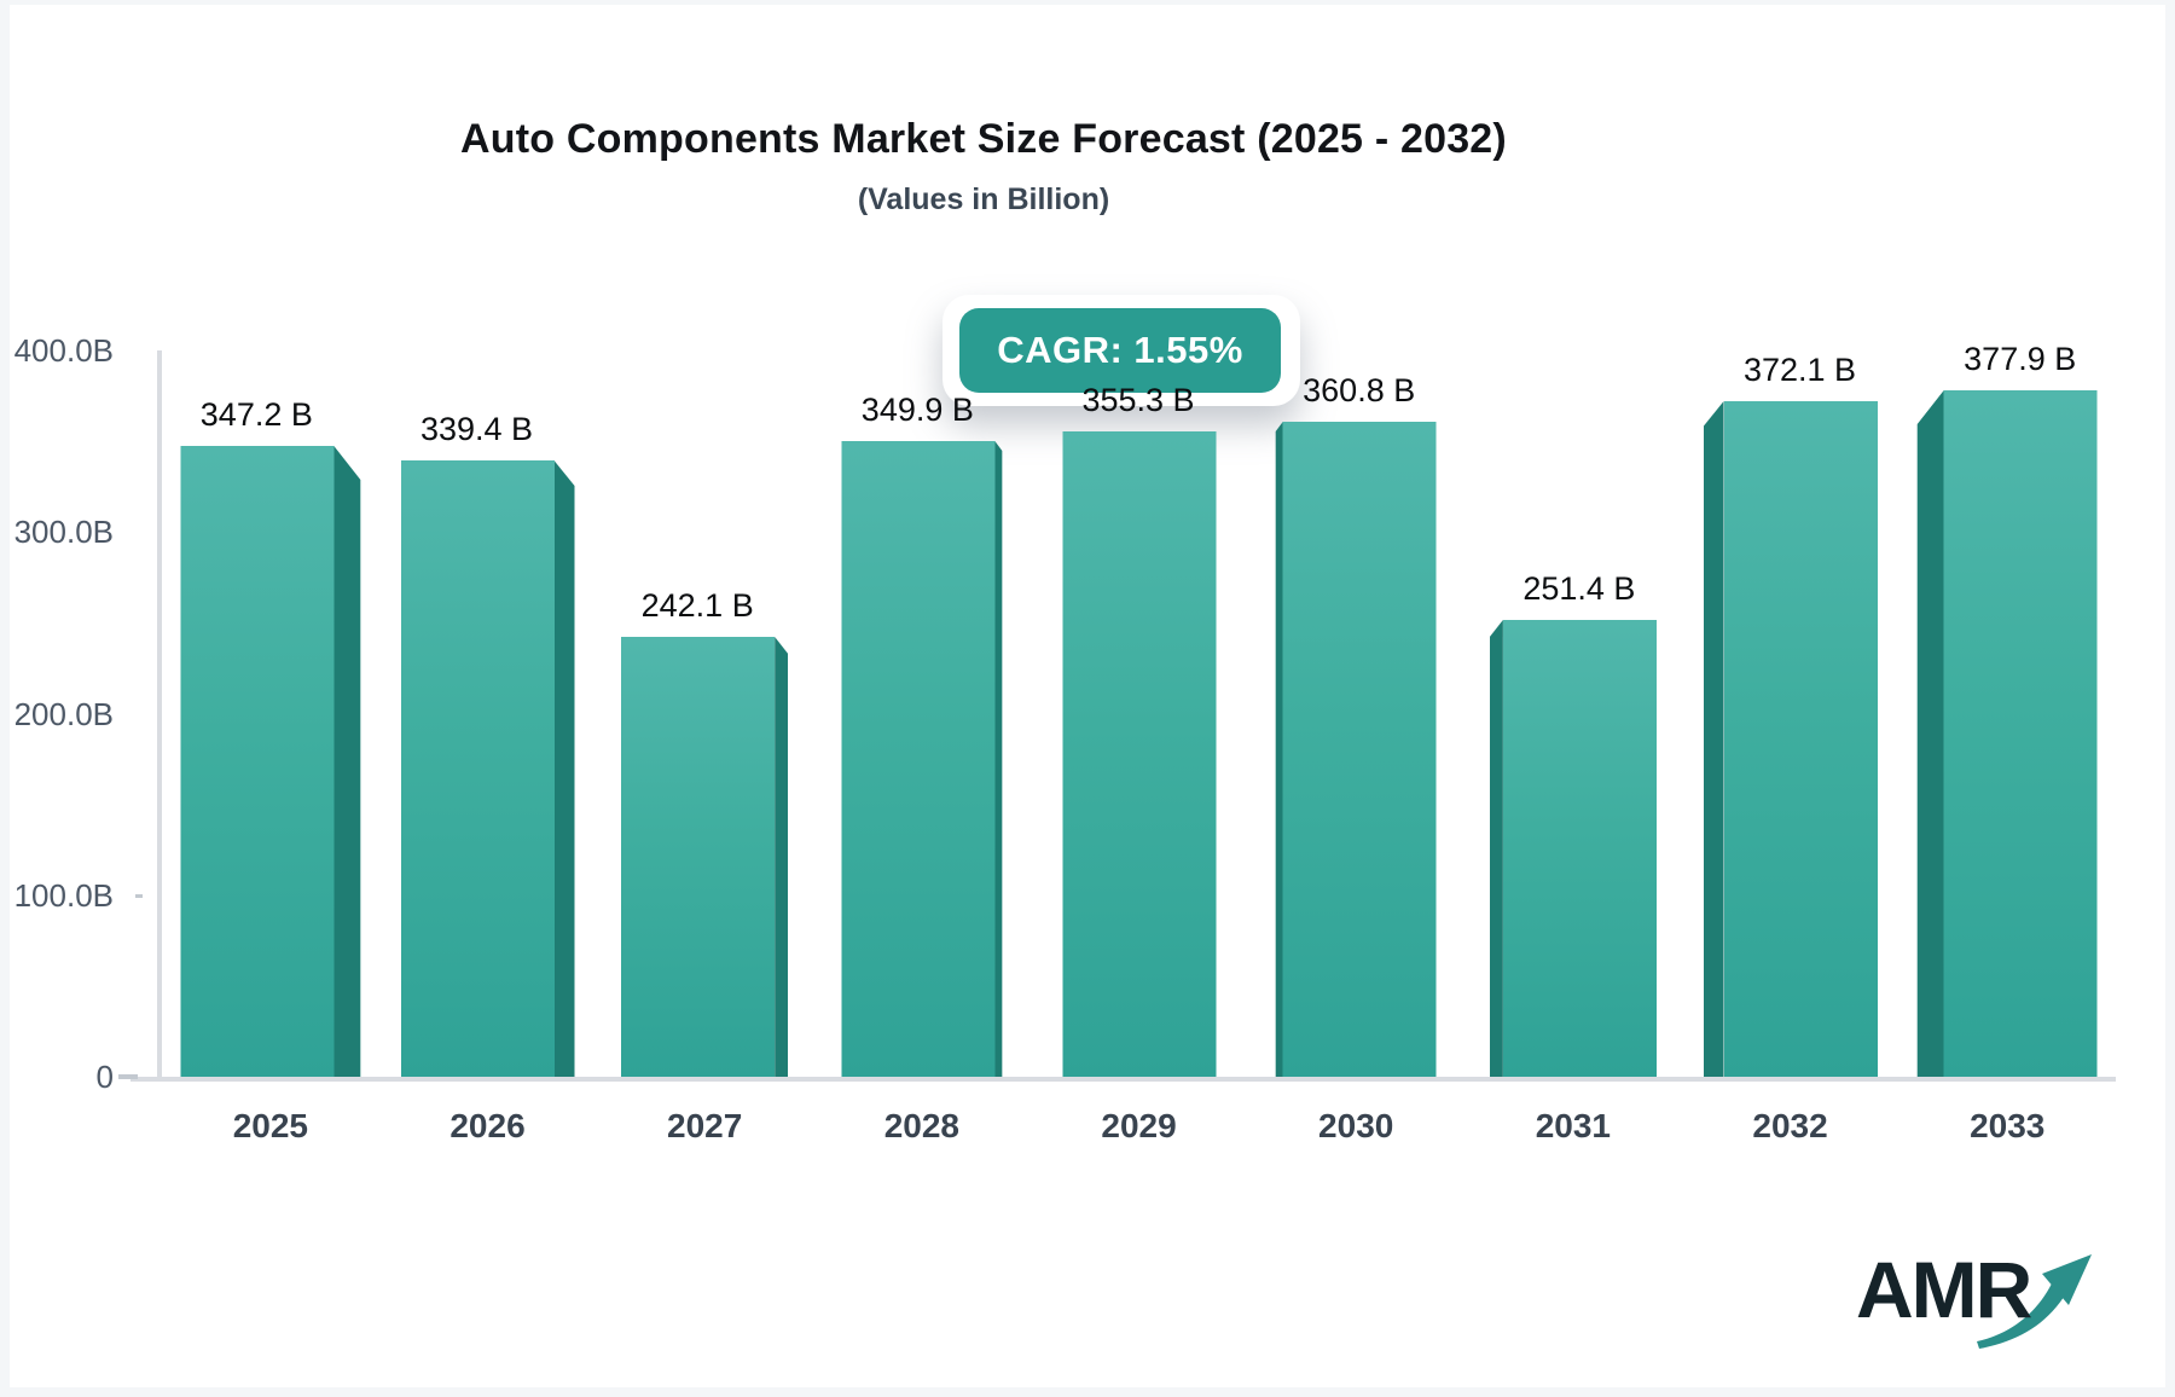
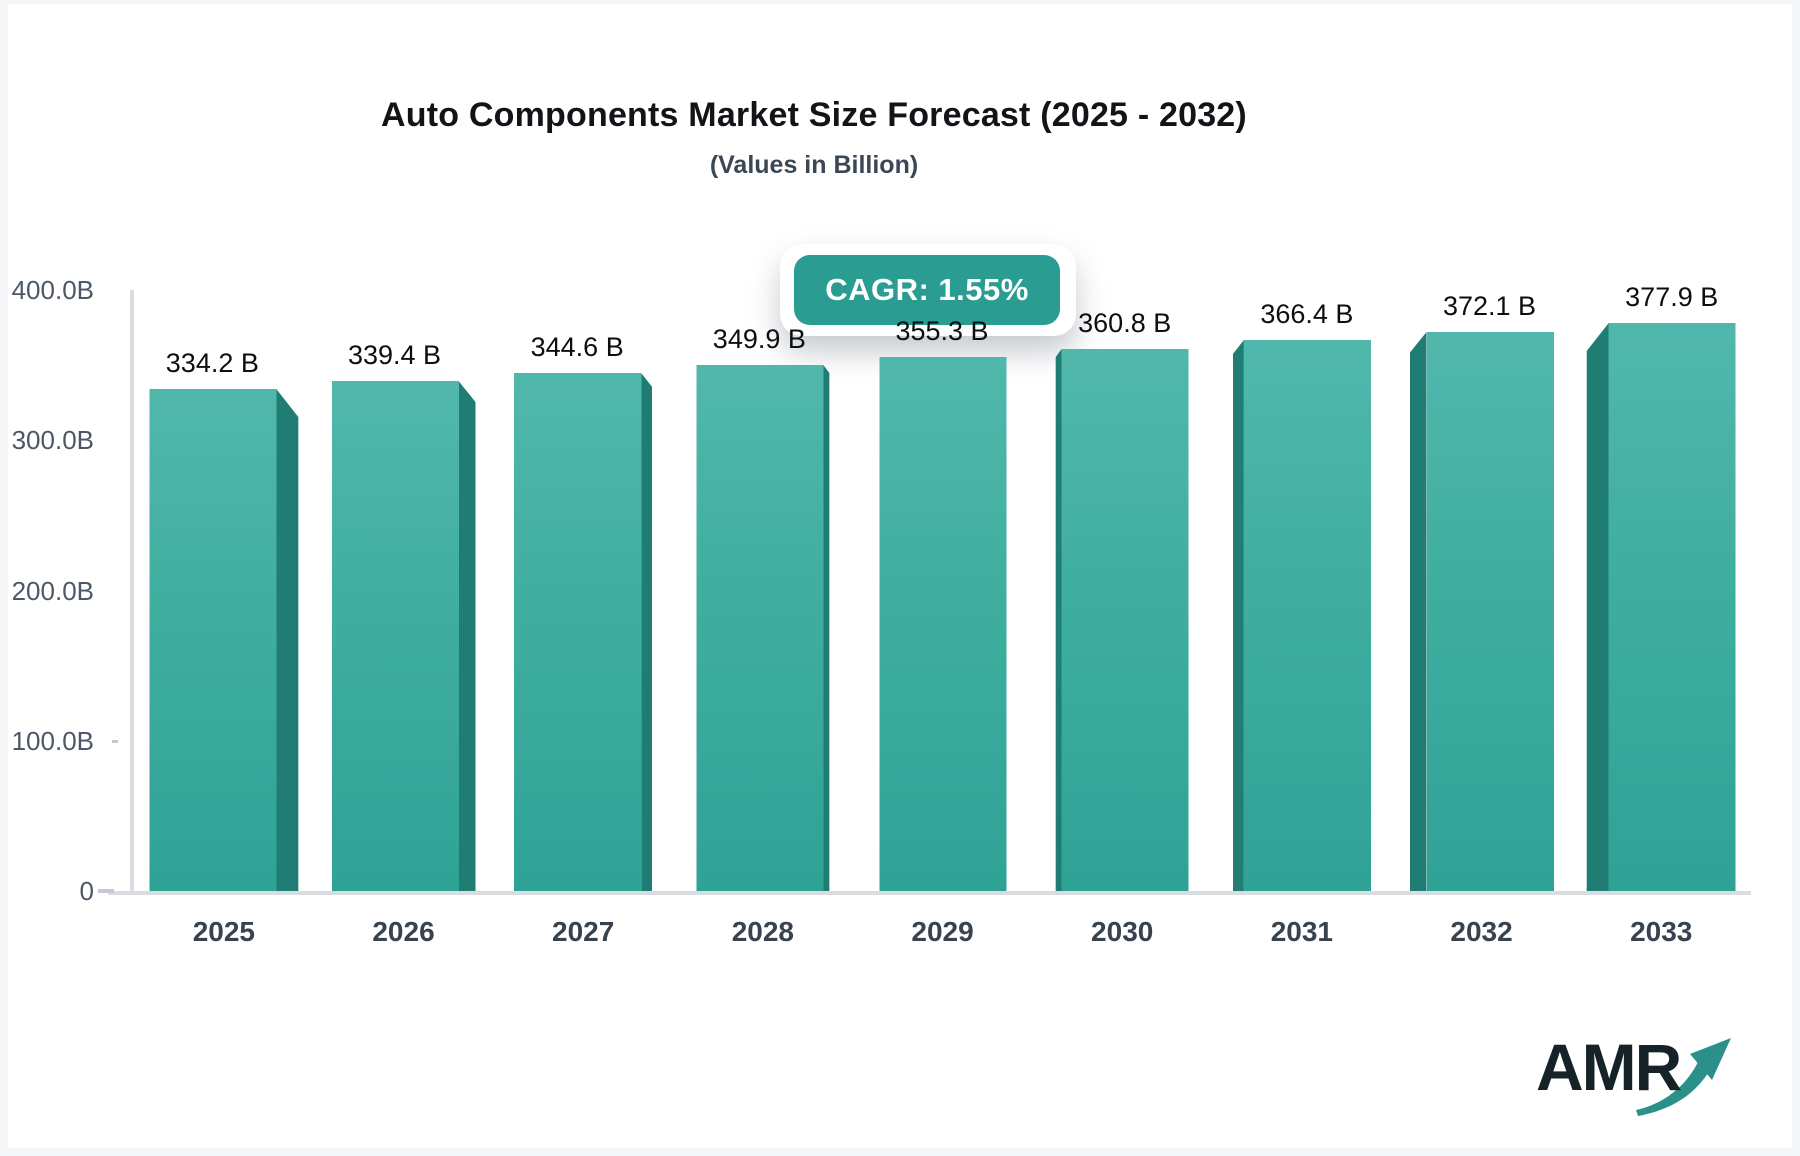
2025: 347.2 -> 334.2
2027: 242.1 -> 344.6
2031: 251.4 -> 366.4
